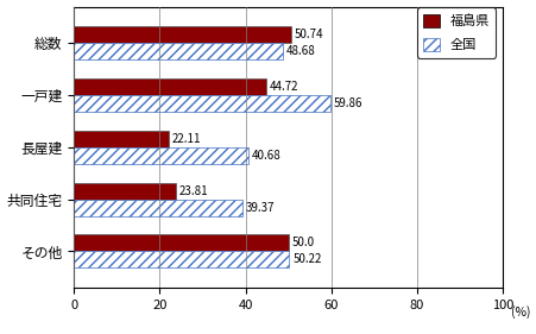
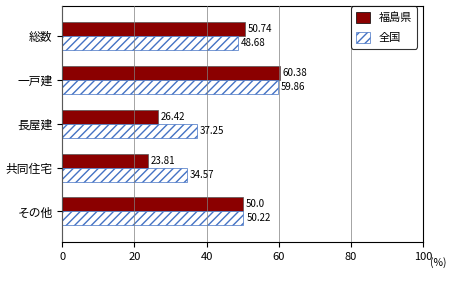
福島県/一戸建: 44.72 -> 60.38
福島県/長屋建: 22.11 -> 26.42
全国/長屋建: 40.68 -> 37.25
全国/共同住宅: 39.37 -> 34.57
